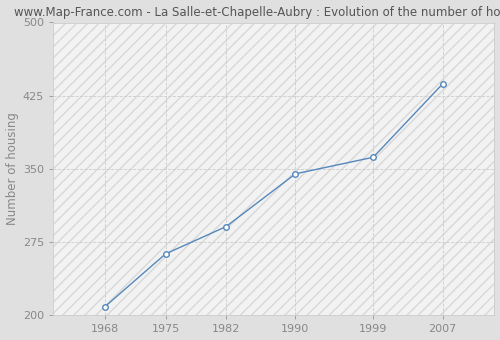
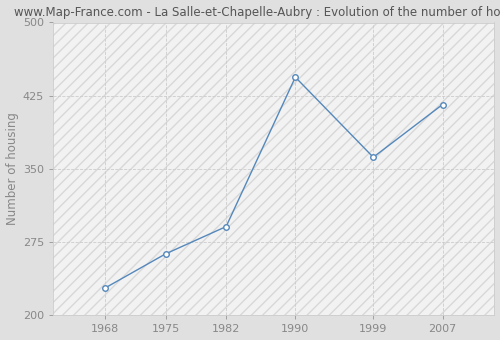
1968: 209 -> 228
1990: 345 -> 444
2007: 437 -> 416
